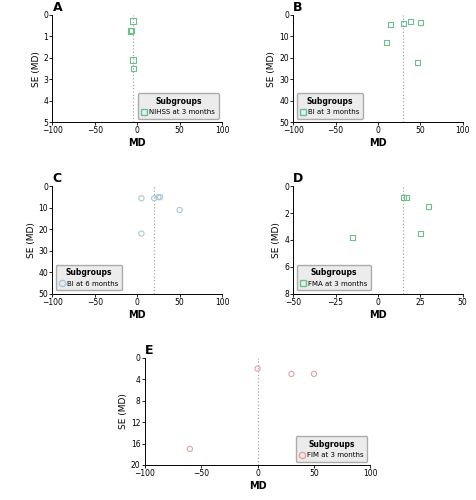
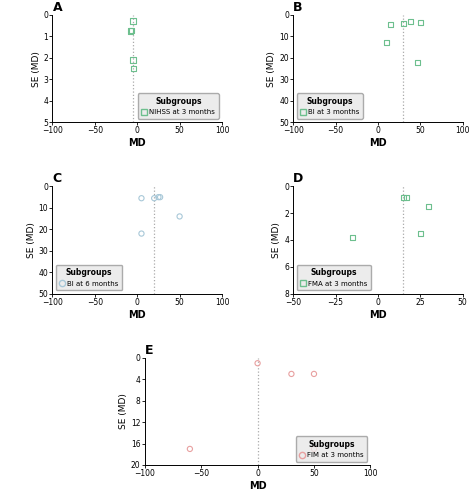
C/50: 11.0 -> 14.0
E/0: 2 -> 1
